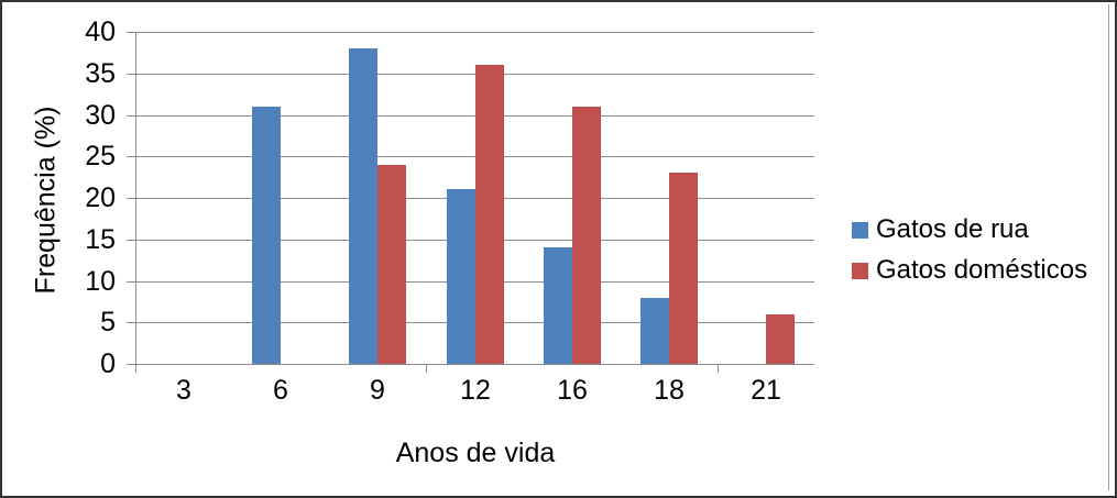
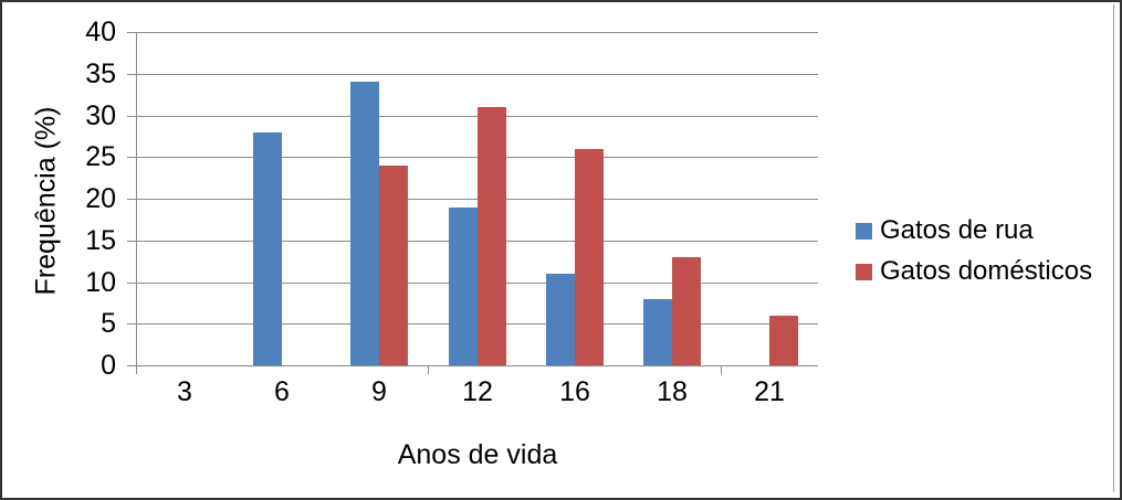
Gatos de rua/6: 31 -> 28
Gatos de rua/9: 38 -> 34
Gatos de rua/12: 21 -> 19
Gatos domésticos/12: 36 -> 31
Gatos de rua/16: 14 -> 11
Gatos domésticos/16: 31 -> 26
Gatos domésticos/18: 23 -> 13
